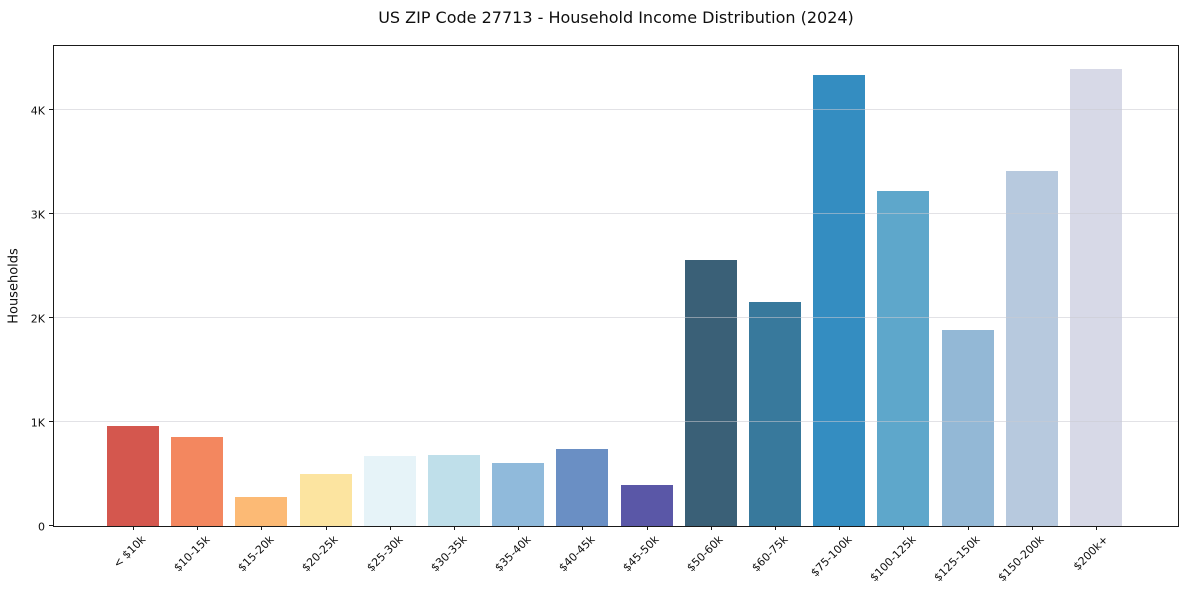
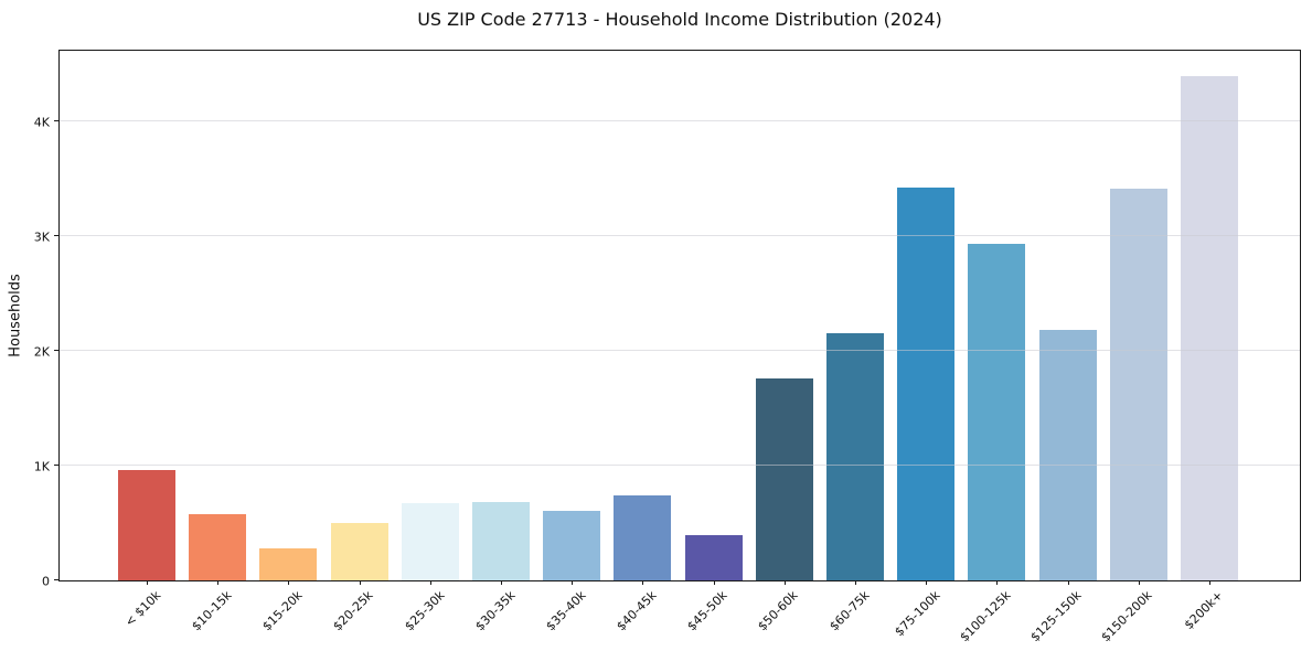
$10-15k: 0.86K -> 0.58K
$50-60k: 2.56K -> 1.76K
$75-100k: 4.34K -> 3.42K
$100-125k: 3.22K -> 2.94K
$125-150k: 1.89K -> 2.18K
